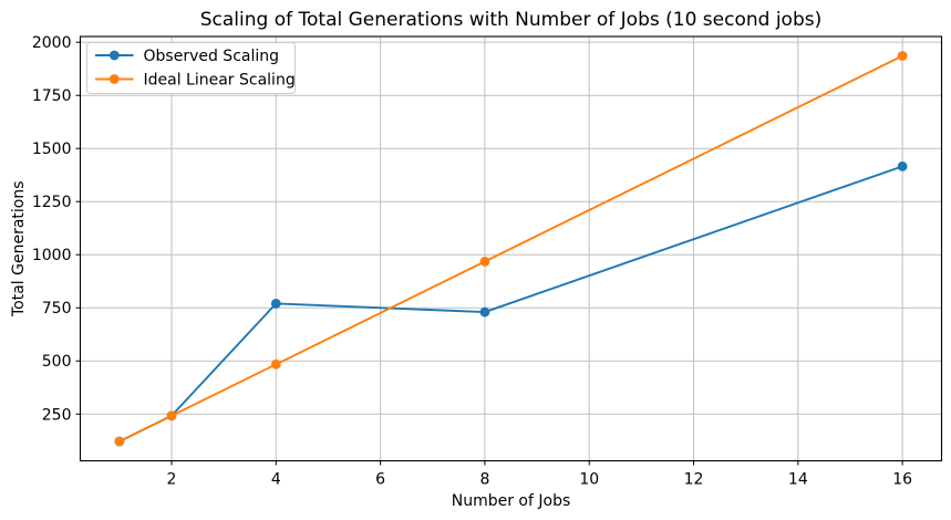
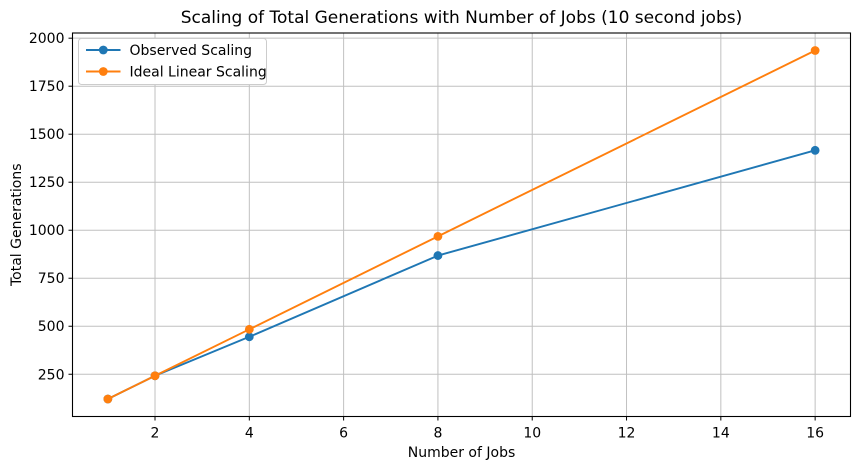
Observed Scaling/4: 770 -> 440
Observed Scaling/8: 730 -> 870
